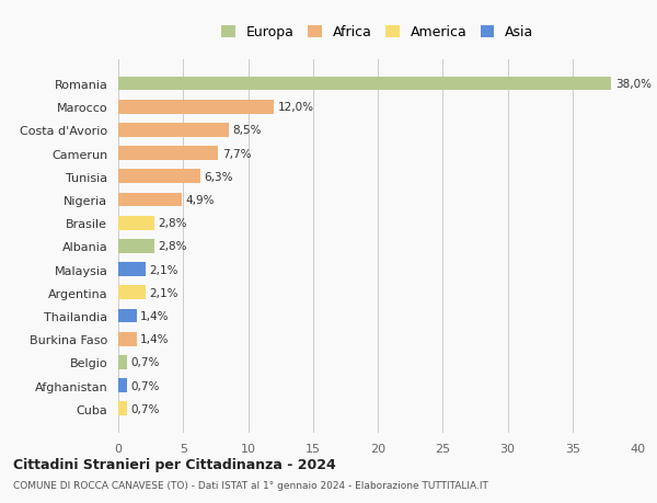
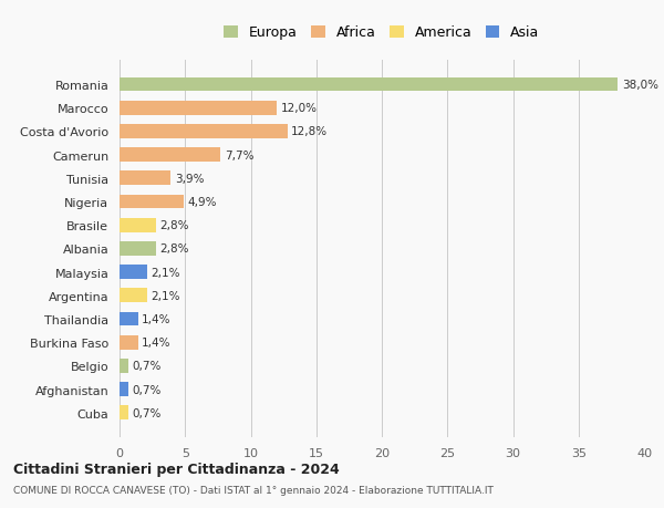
Costa d'Avorio: 8,5% -> 12,8%
Tunisia: 6,3% -> 3,9%
